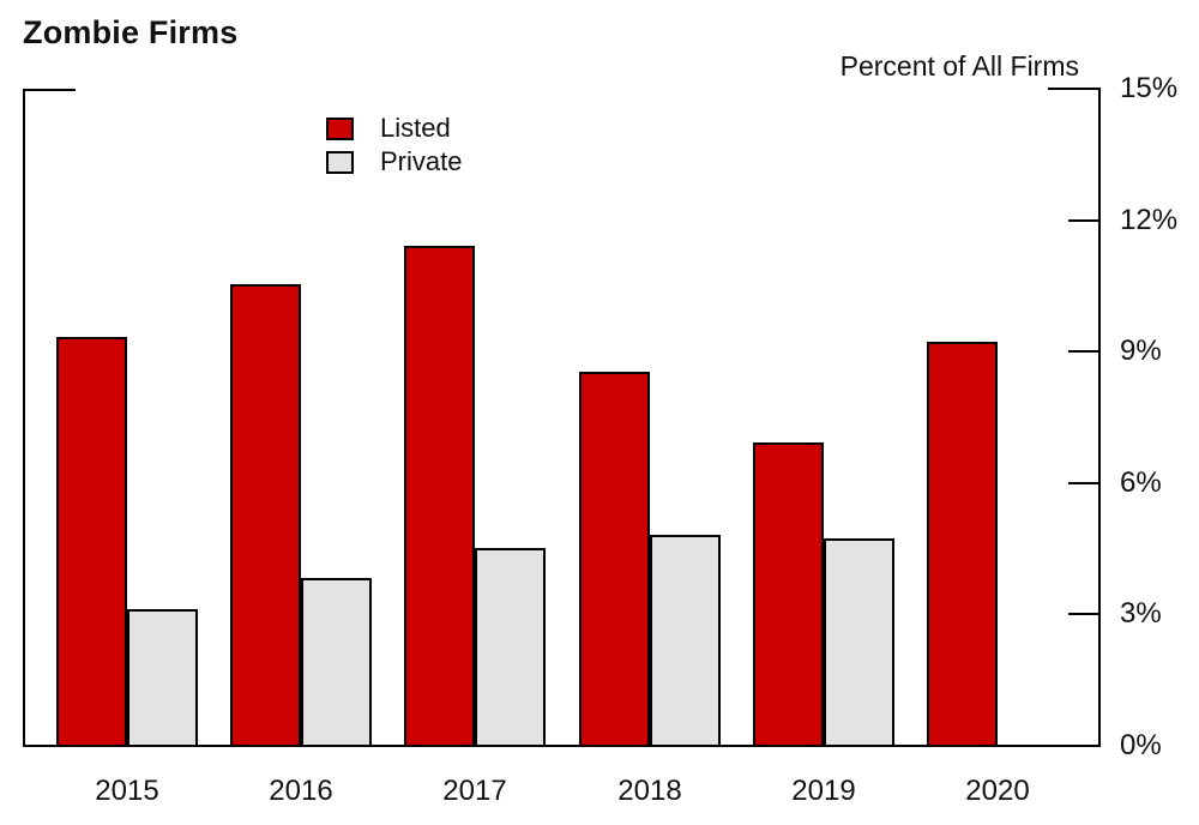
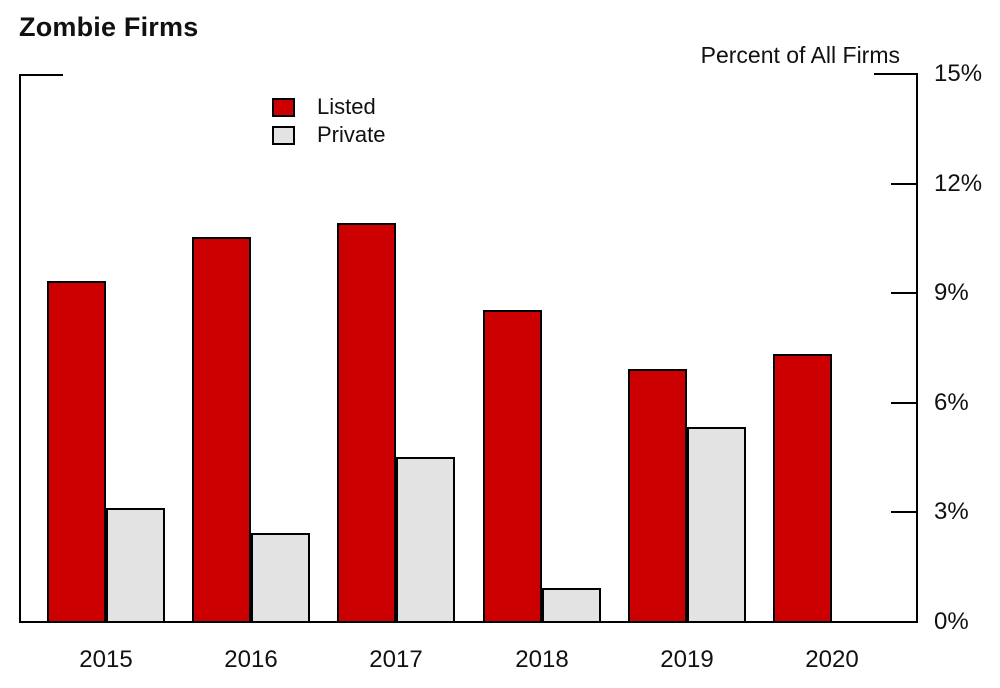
Private/2016: 3.8% -> 2.4%
Listed/2017: 11.4% -> 10.9%
Private/2018: 4.8% -> 0.9%
Private/2019: 4.7% -> 5.3%
Listed/2020: 9.2% -> 7.3%
